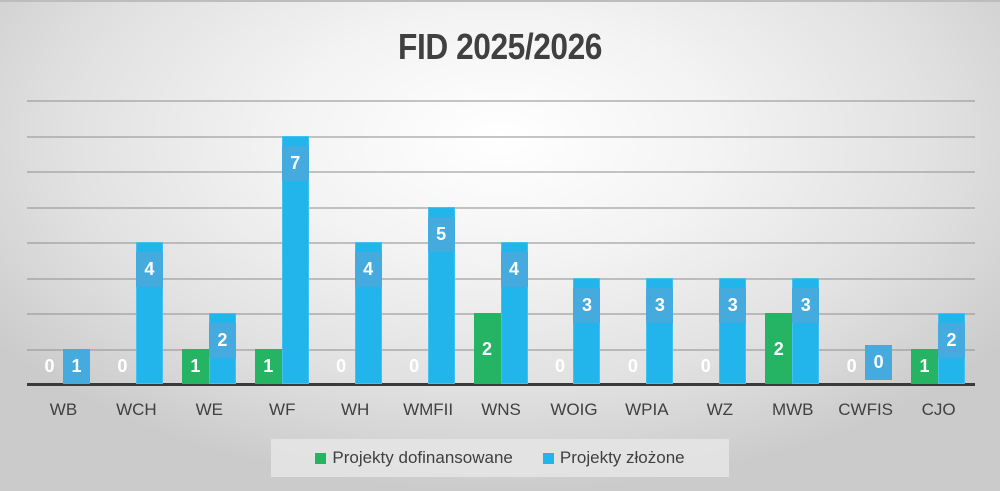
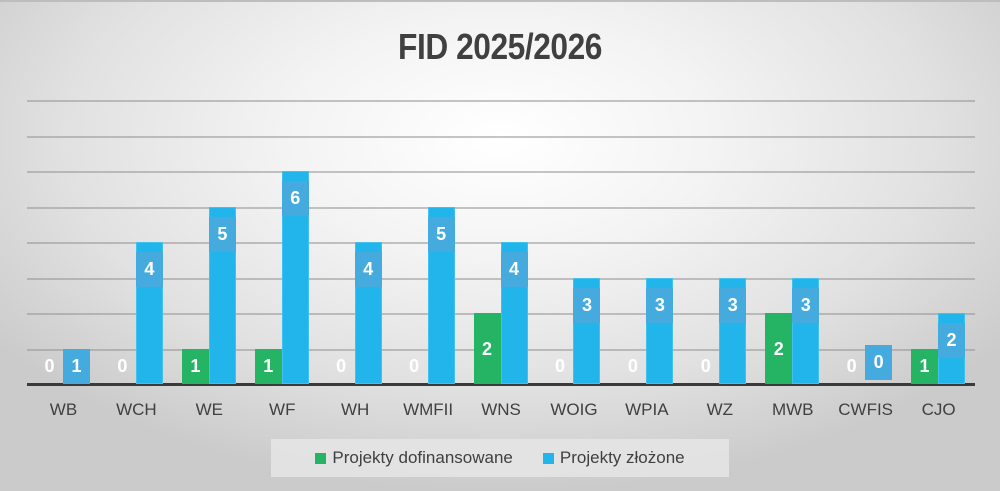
Projekty złożone/WE: 2 -> 5
Projekty złożone/WF: 7 -> 6
